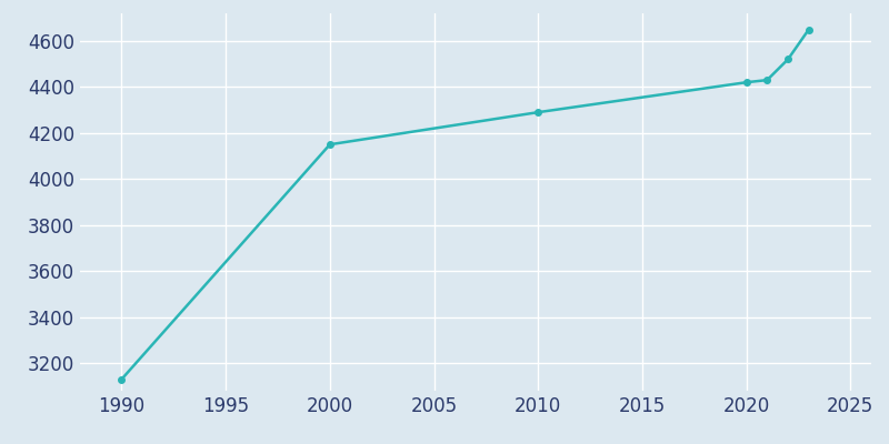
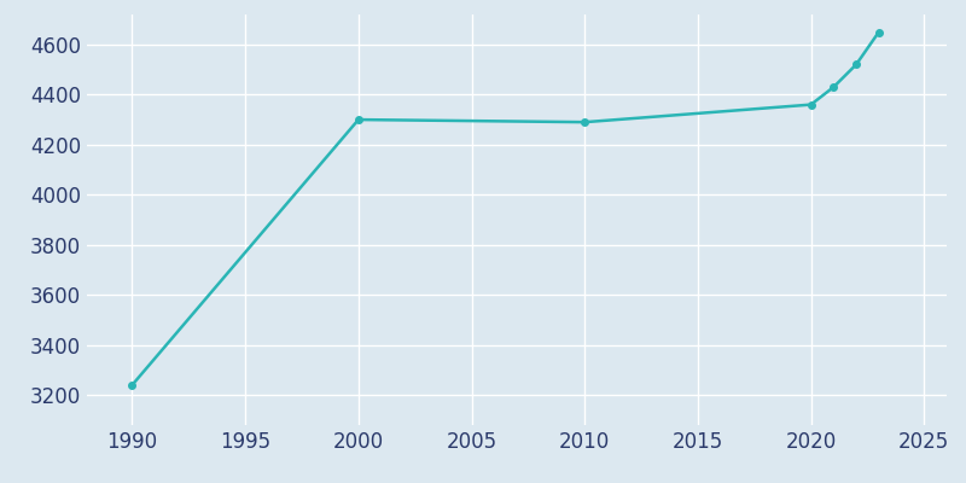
1990: 3130 -> 3240
2000: 4150 -> 4300
2020: 4420 -> 4360
